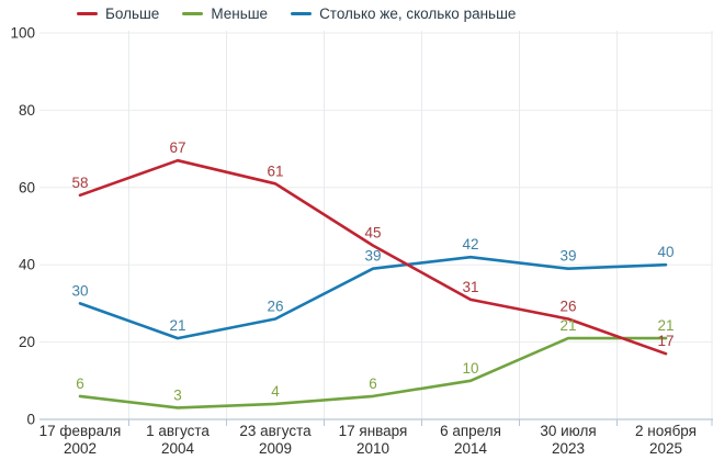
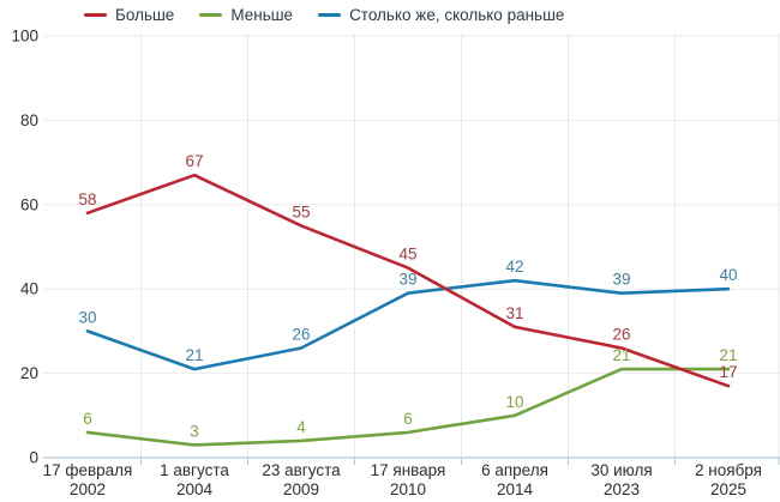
Больше/23 августа 2009: 61 -> 55
